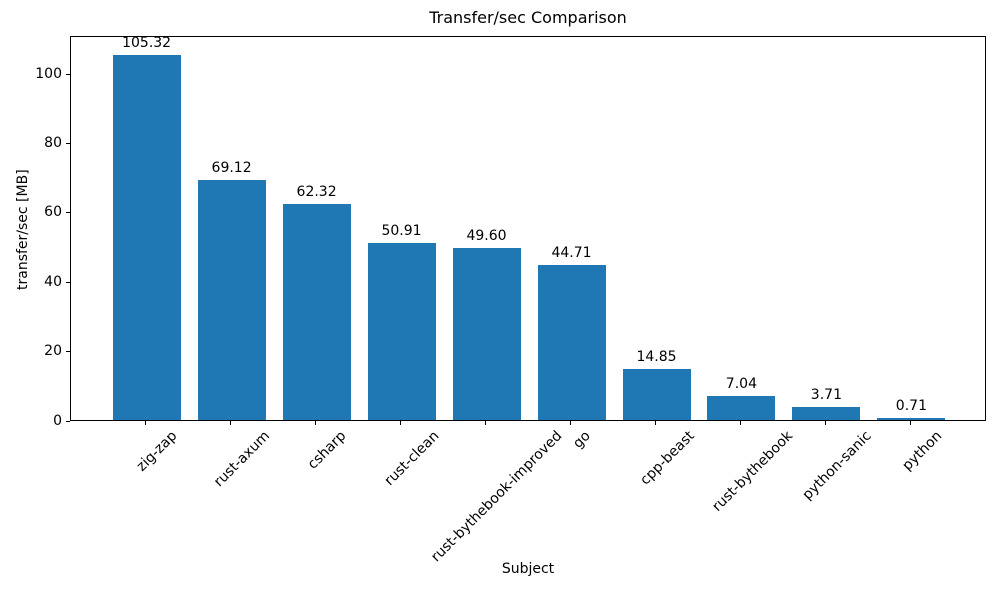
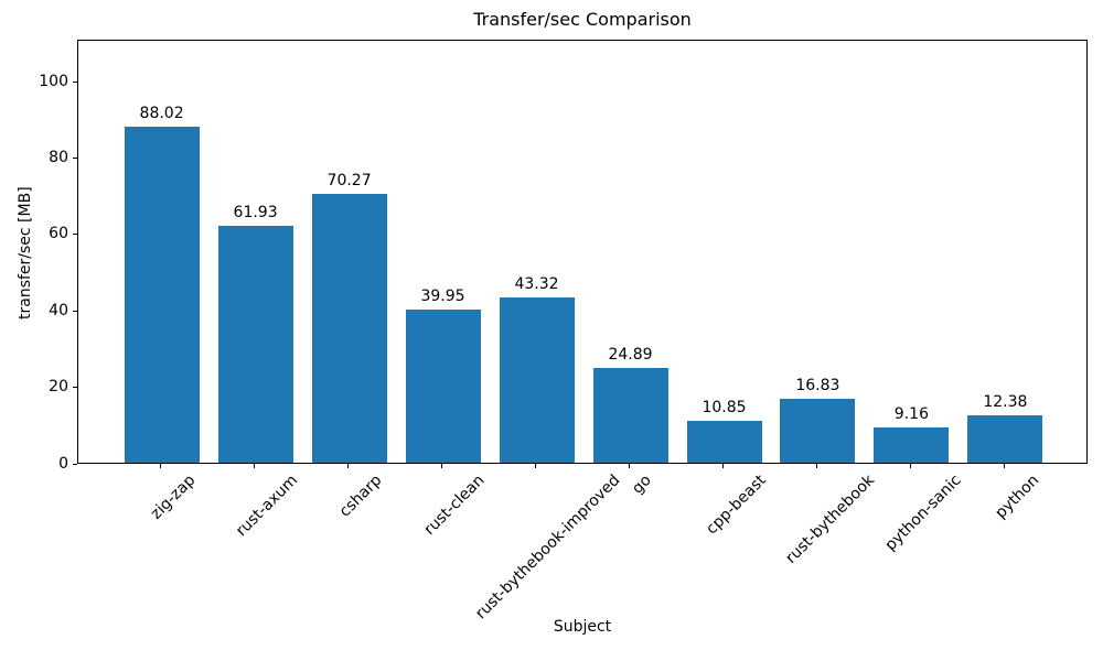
zig-zap: 105.32 -> 88.02
rust-axum: 69.12 -> 61.93
csharp: 62.32 -> 70.27
rust-clean: 50.91 -> 39.95
rust-bythebook-improved: 49.60 -> 43.32
go: 44.71 -> 24.89
cpp-beast: 14.85 -> 10.85
rust-bythebook: 7.04 -> 16.83
python-sanic: 3.71 -> 9.16
python: 0.71 -> 12.38
